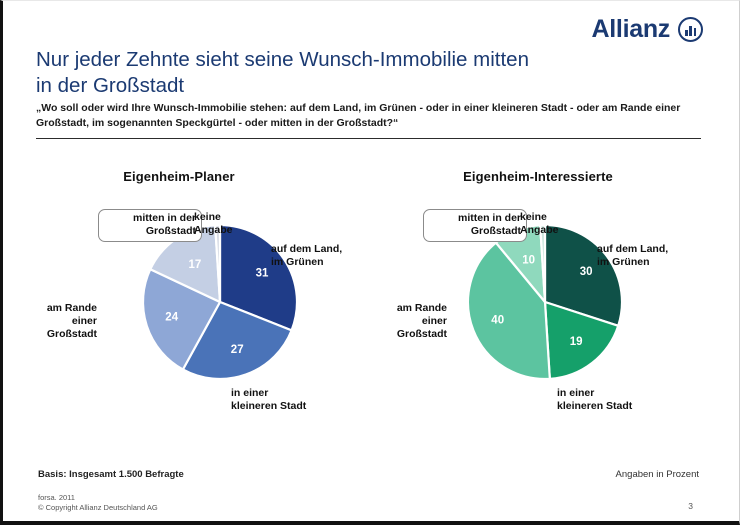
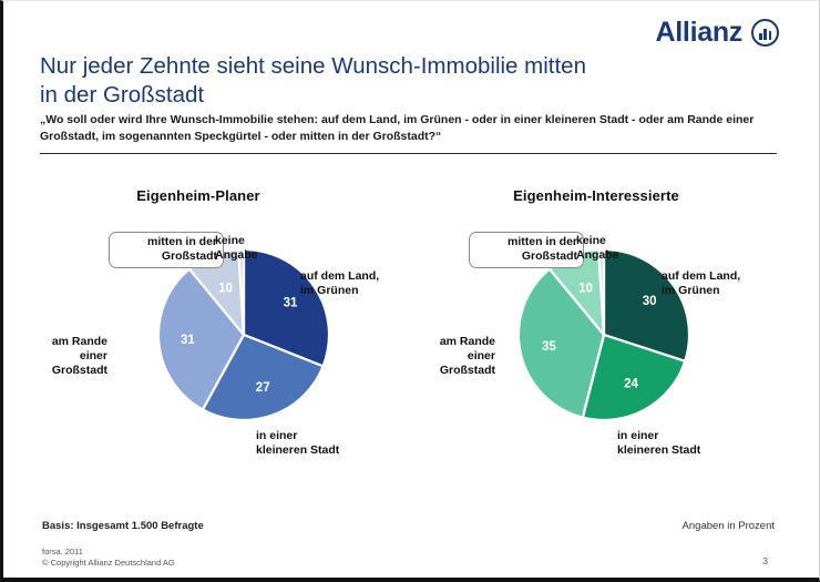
Eigenheim-Planer/am Rande einer Großstadt: 24 -> 31
Eigenheim-Planer/mitten in der Großstadt: 17 -> 10
Eigenheim-Interessierte/in einer kleineren Stadt: 19 -> 24
Eigenheim-Interessierte/am Rande einer Großstadt: 40 -> 35
